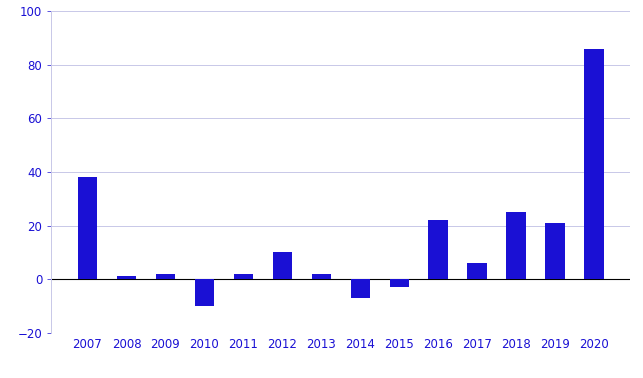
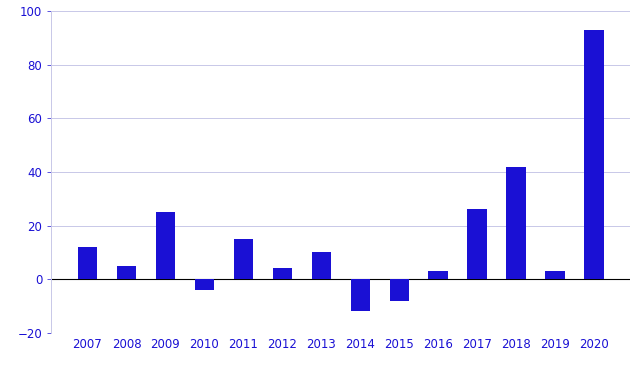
2007: 38 -> 12
2008: 1 -> 5
2009: 2 -> 25
2010: -10 -> -4
2011: 2 -> 15
2012: 10 -> 4
2013: 2 -> 10
2014: -7 -> -12
2015: -3 -> -8
2016: 22 -> 3
2017: 6 -> 26
2018: 25 -> 42
2019: 21 -> 3
2020: 86 -> 93
